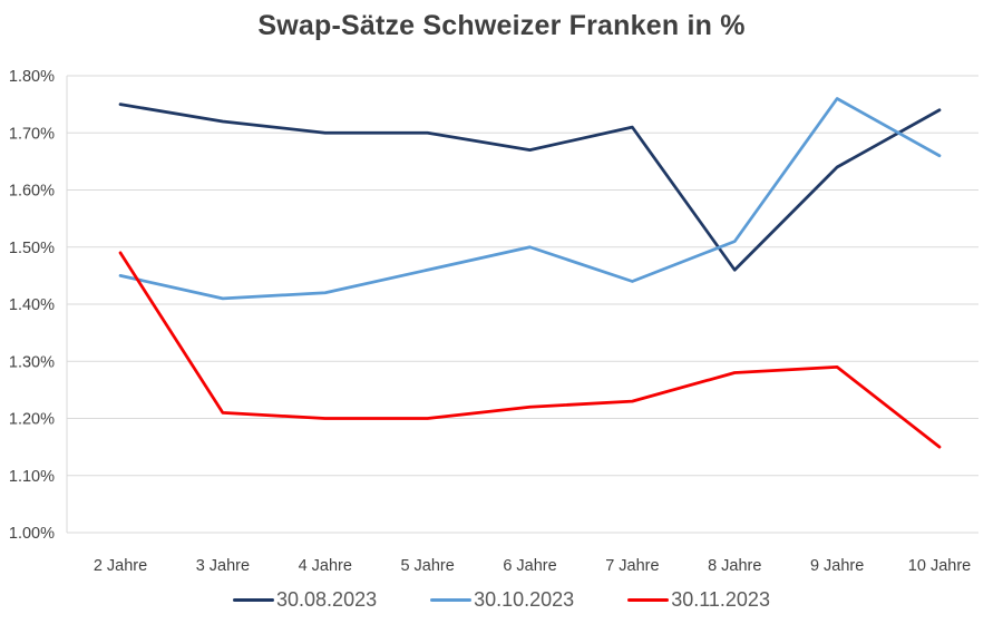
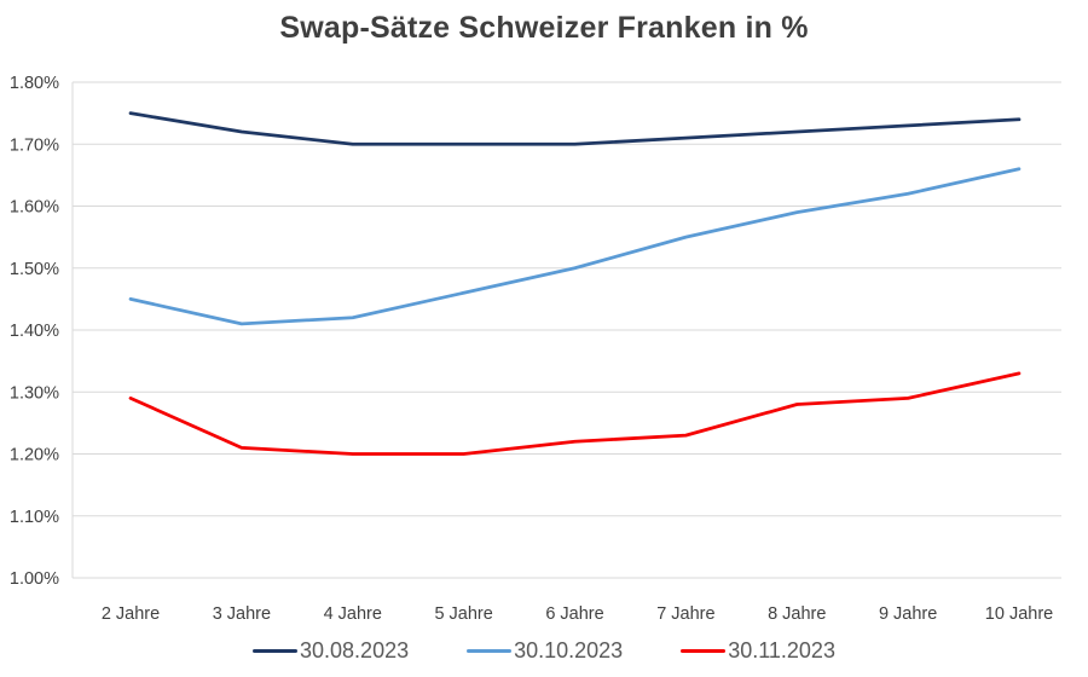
30.11.2023/2 Jahre: 1.49% -> 1.29%
30.08.2023/6 Jahre: 1.67% -> 1.70%
30.10.2023/7 Jahre: 1.44% -> 1.55%
30.08.2023/8 Jahre: 1.46% -> 1.72%
30.10.2023/8 Jahre: 1.51% -> 1.59%
30.08.2023/9 Jahre: 1.64% -> 1.73%
30.10.2023/9 Jahre: 1.76% -> 1.62%
30.11.2023/10 Jahre: 1.15% -> 1.33%
